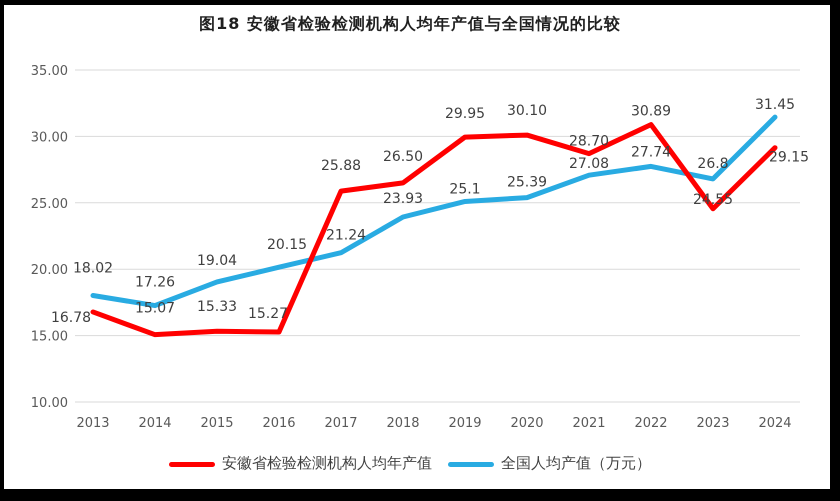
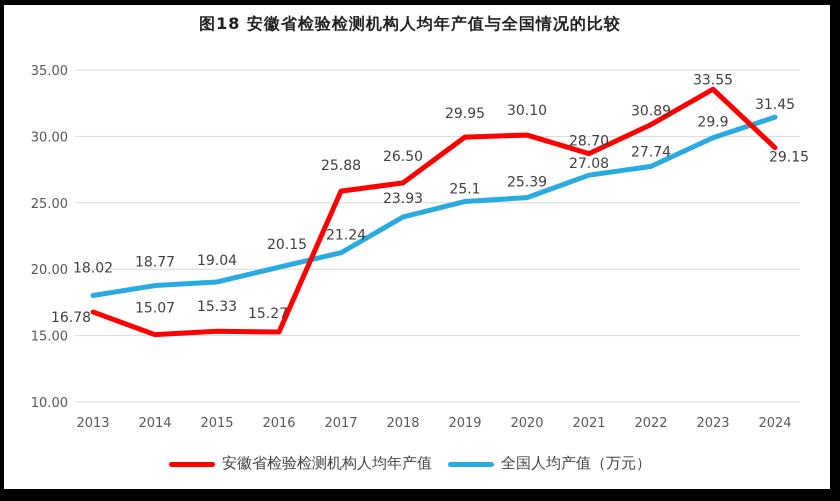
全国人均产值（万元）/2014: 17.26 -> 18.77
全国人均产值（万元）/2023: 26.8 -> 29.9
安徽省检验检测机构人均年产值/2023: 24.55 -> 33.55
